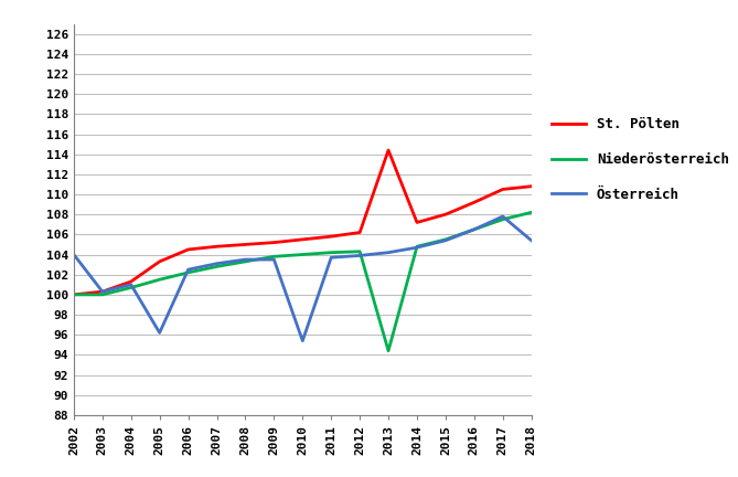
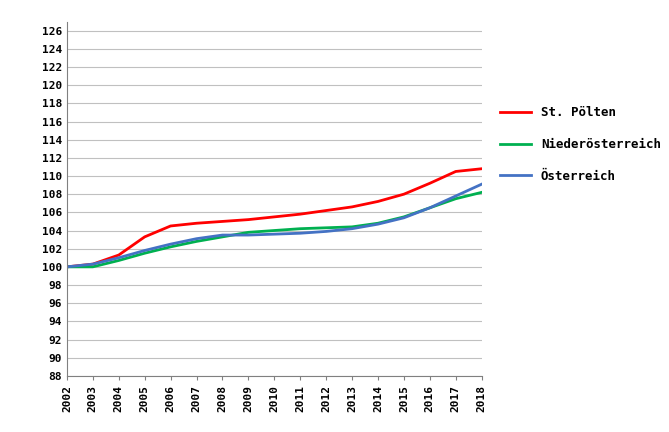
Österreich/2002: 104.0 -> 100.0
Österreich/2005: 96.2 -> 101.8
Österreich/2010: 95.4 -> 103.6
St. Pölten/2013: 114.4 -> 106.6
Niederösterreich/2013: 94.4 -> 104.4
Österreich/2018: 105.4 -> 109.1
